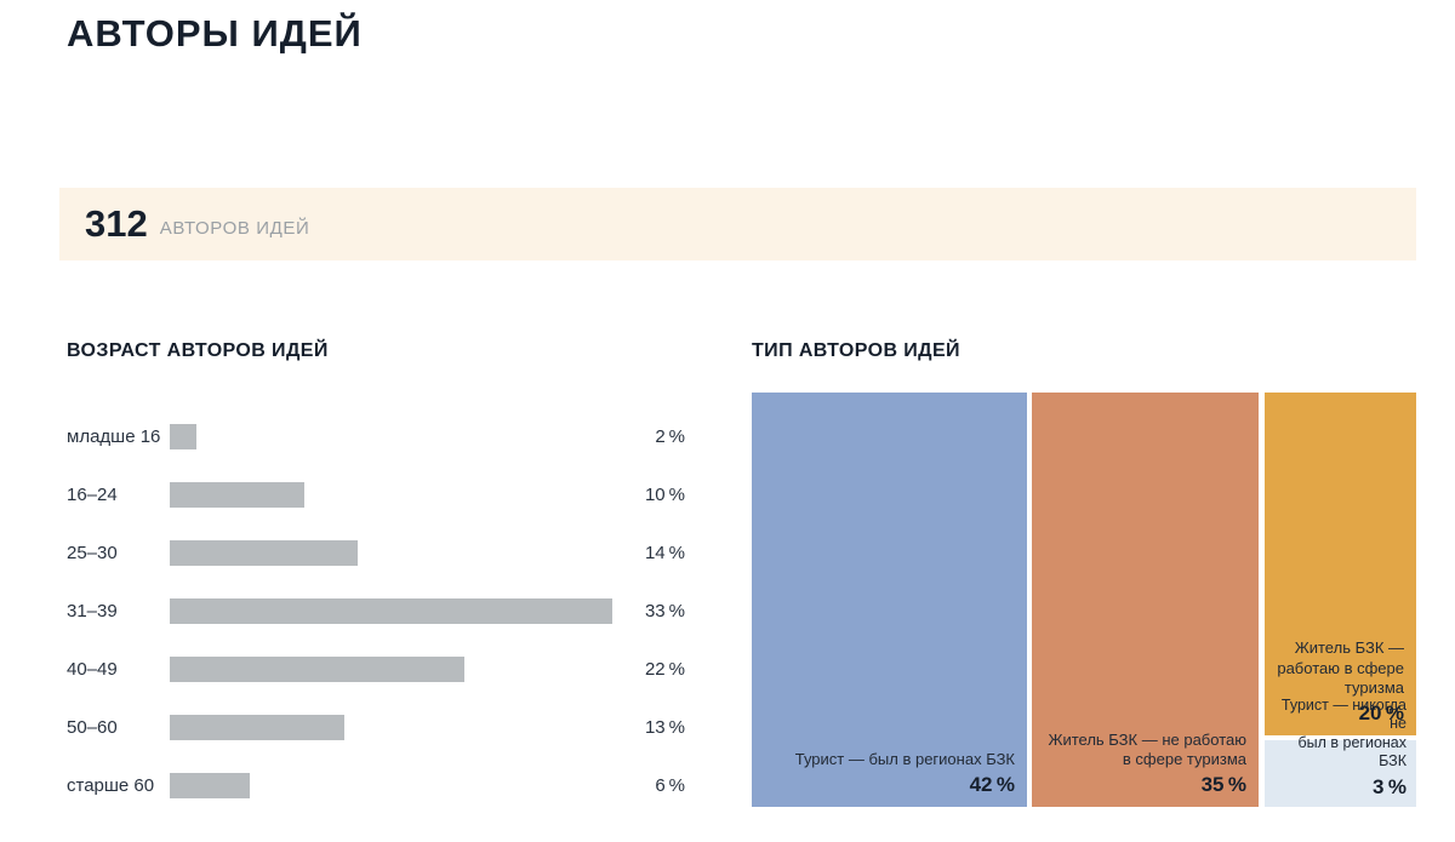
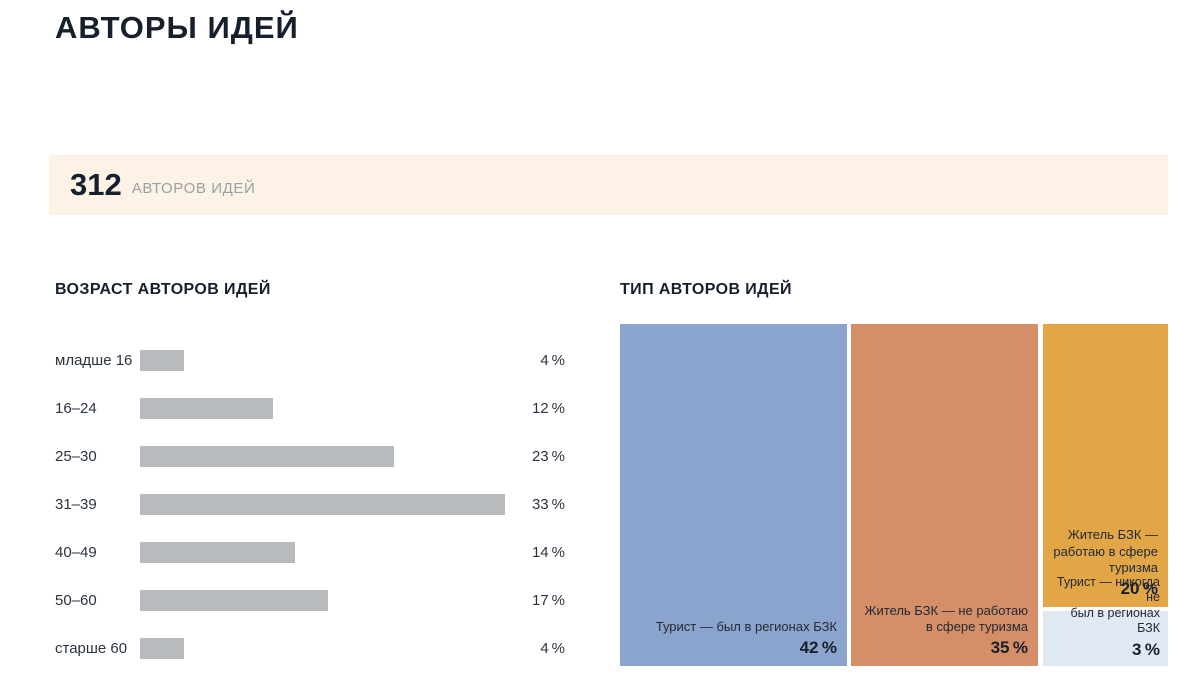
ВОЗРАСТ АВТОРОВ ИДЕЙ/младше 16: 2 -> 4
ВОЗРАСТ АВТОРОВ ИДЕЙ/16–24: 10 -> 12
ВОЗРАСТ АВТОРОВ ИДЕЙ/25–30: 14 -> 23
ВОЗРАСТ АВТОРОВ ИДЕЙ/40–49: 22 -> 14
ВОЗРАСТ АВТОРОВ ИДЕЙ/50–60: 13 -> 17
ВОЗРАСТ АВТОРОВ ИДЕЙ/старше 60: 6 -> 4
